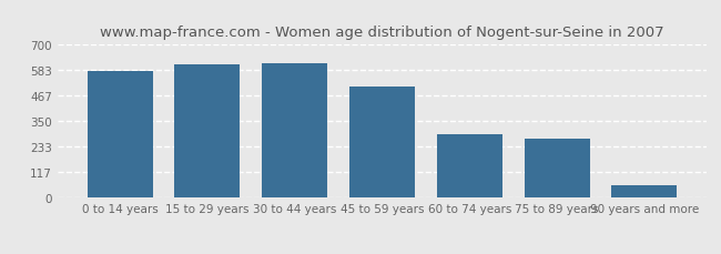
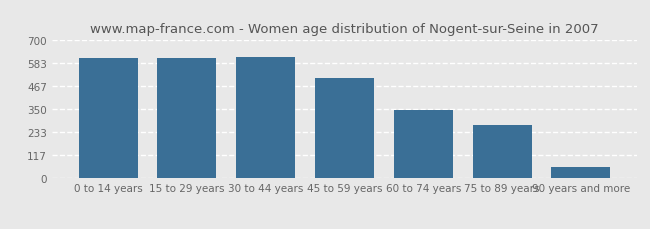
0 to 14 years: 580 -> 610
60 to 74 years: 290 -> 350
